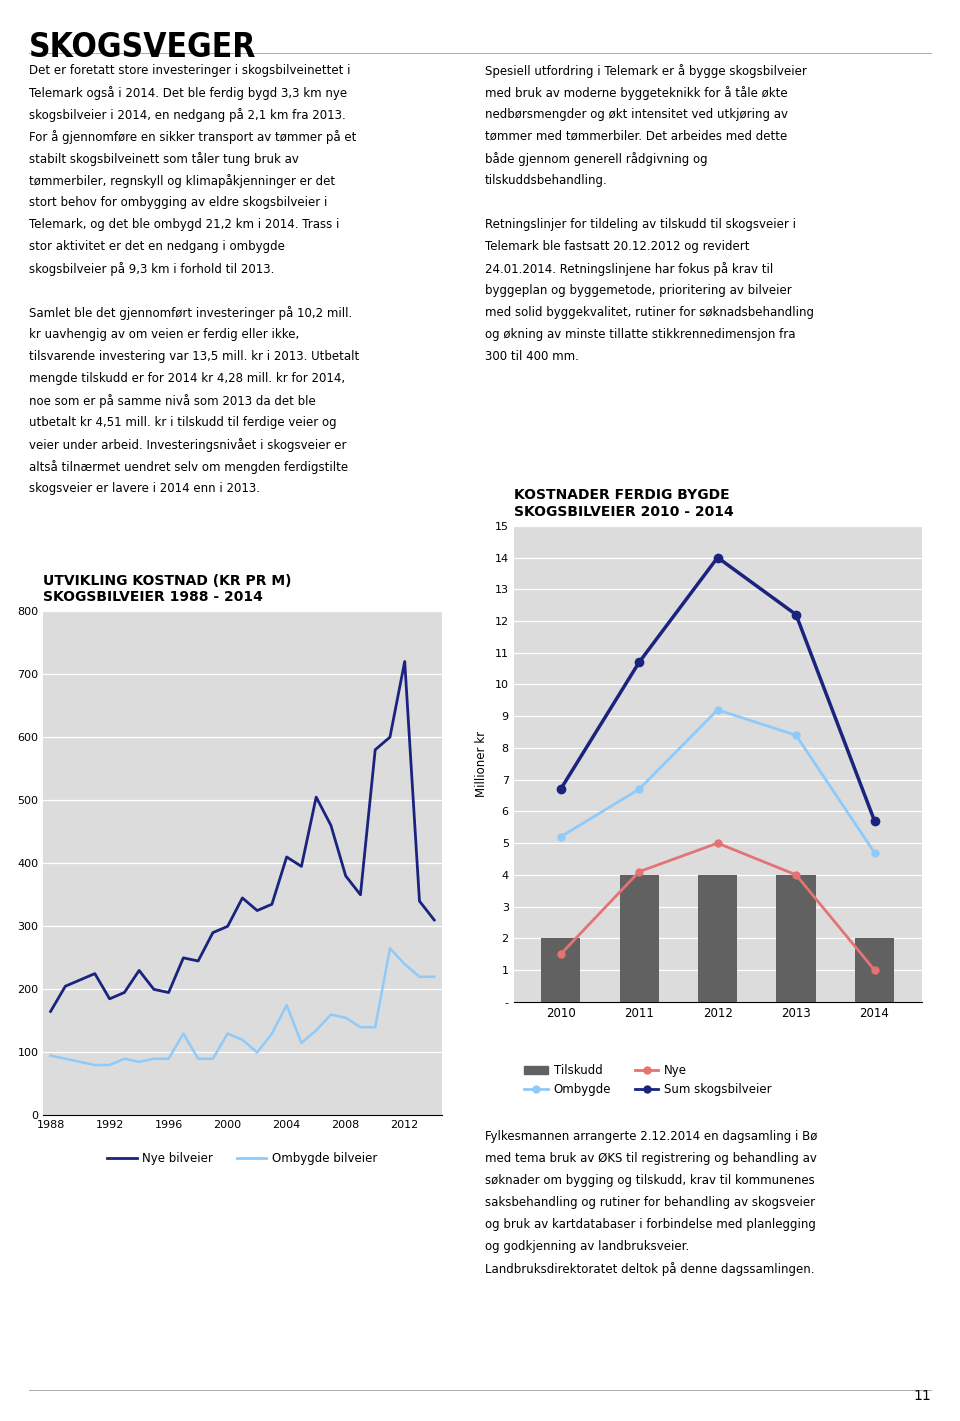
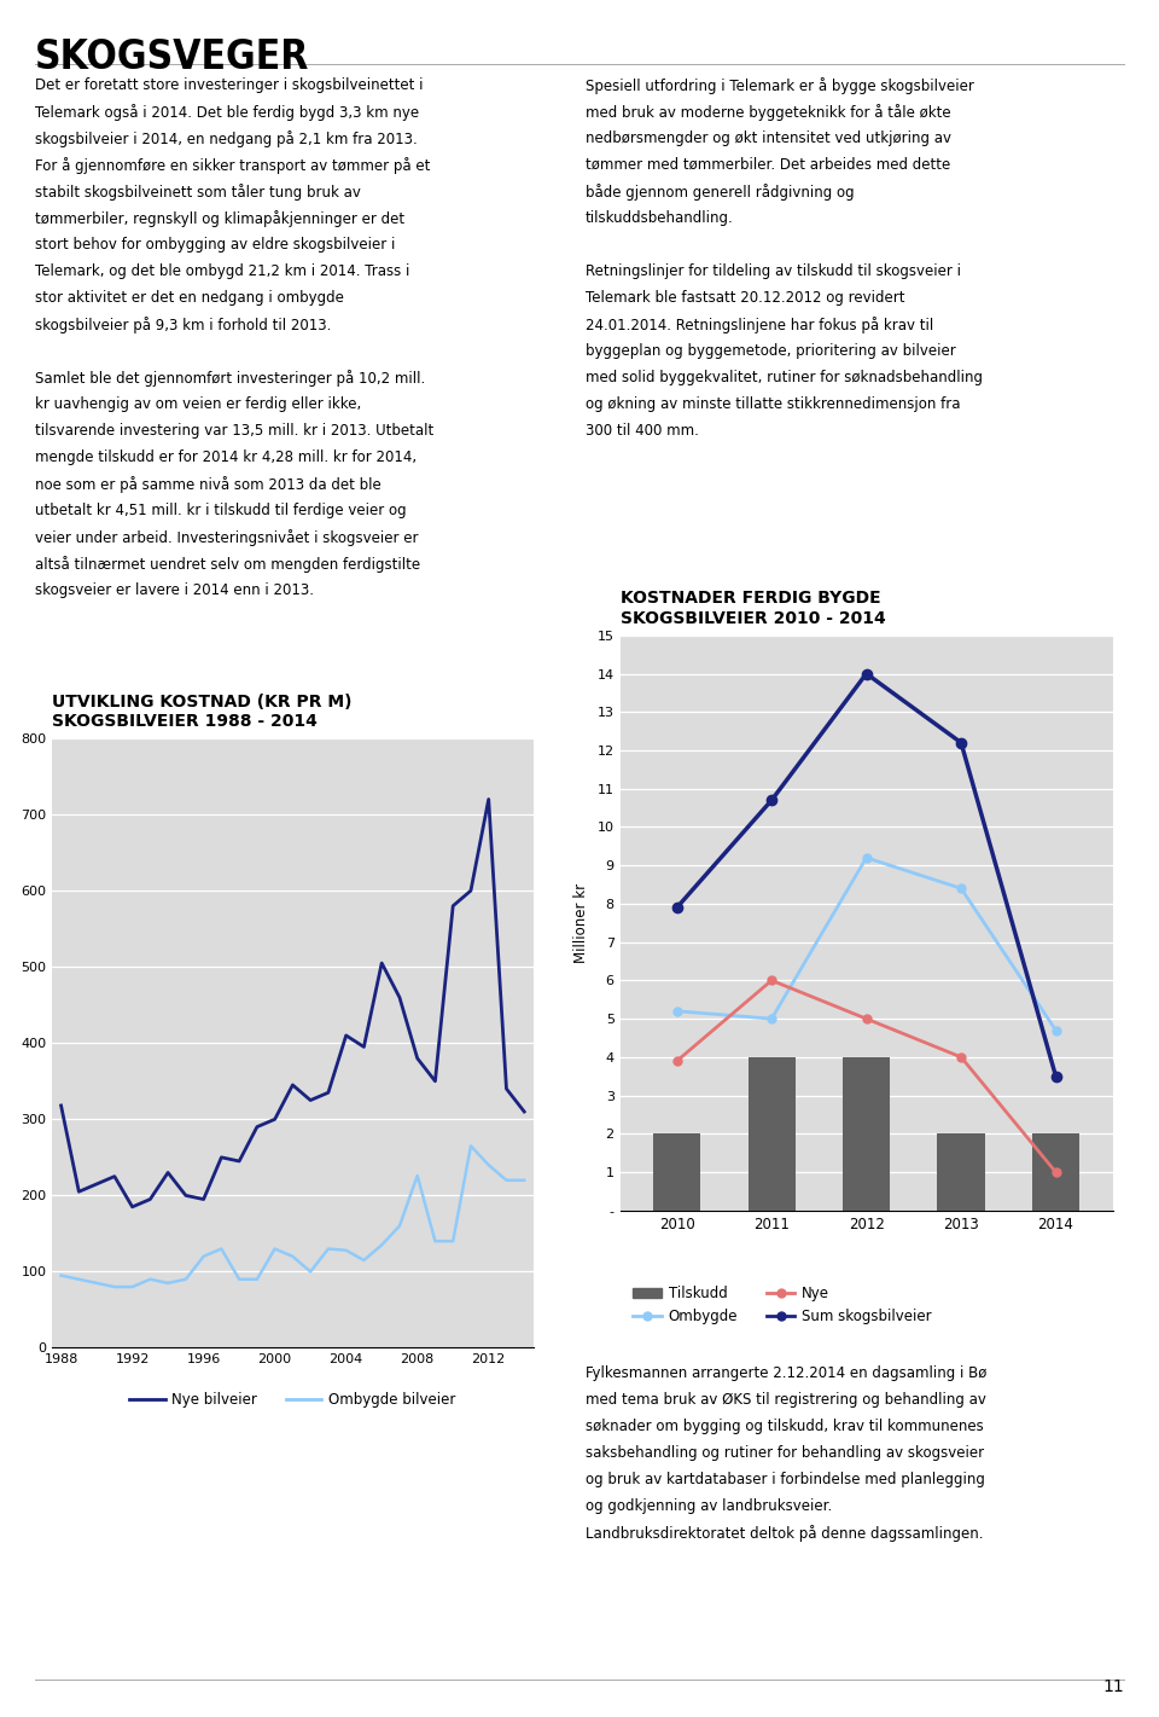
Nye/2010: 1.5 -> 3.9
Sum skogsbilveier/2010: 6.7 -> 7.9
Ombygde/2011: 6.7 -> 5.0
Nye/2011: 4.1 -> 6.0
Tilskudd/2013: 4 -> 2
Sum skogsbilveier/2014: 5.7 -> 3.5
Nye bilveier/1988: 165 -> 318
Ombygde bilveier/1996: 90 -> 120
Ombygde bilveier/2004: 175 -> 128
Ombygde bilveier/2008: 155 -> 226
